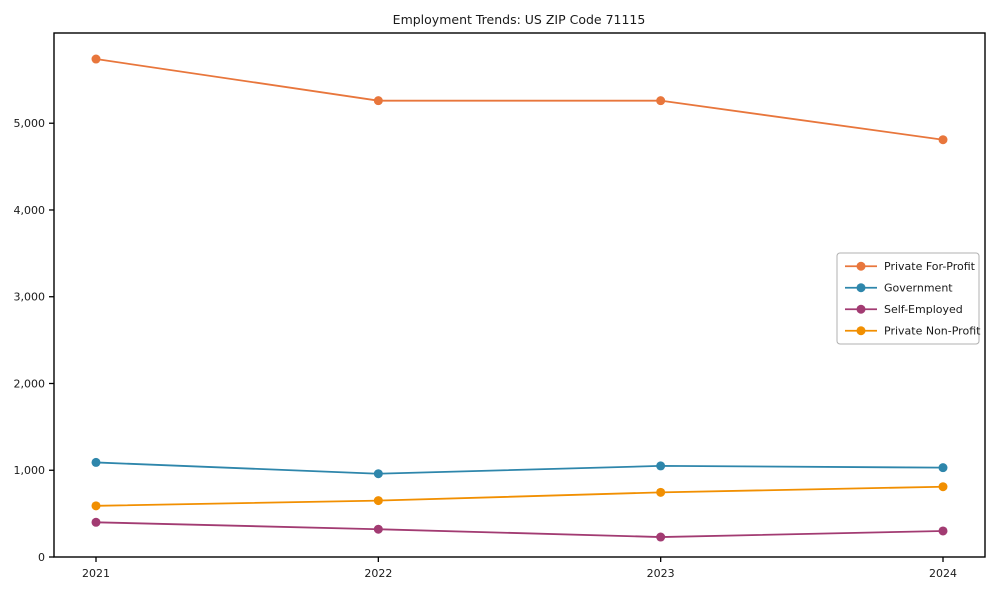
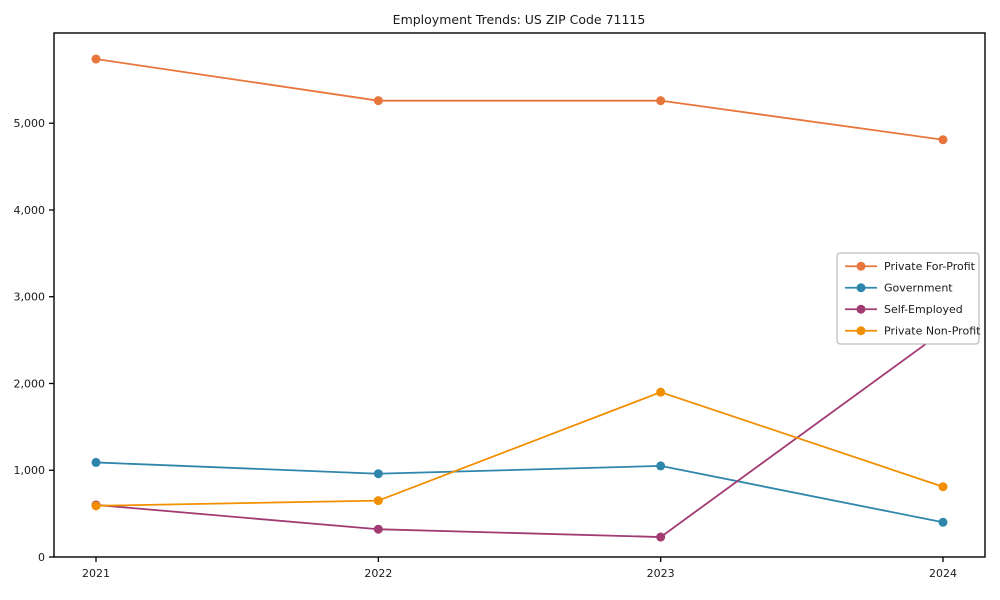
Self-Employed/2021: 400 -> 600
Private Non-Profit/2023: 700 -> 1900
Government/2024: 1000 -> 400
Self-Employed/2024: 300 -> 2600
